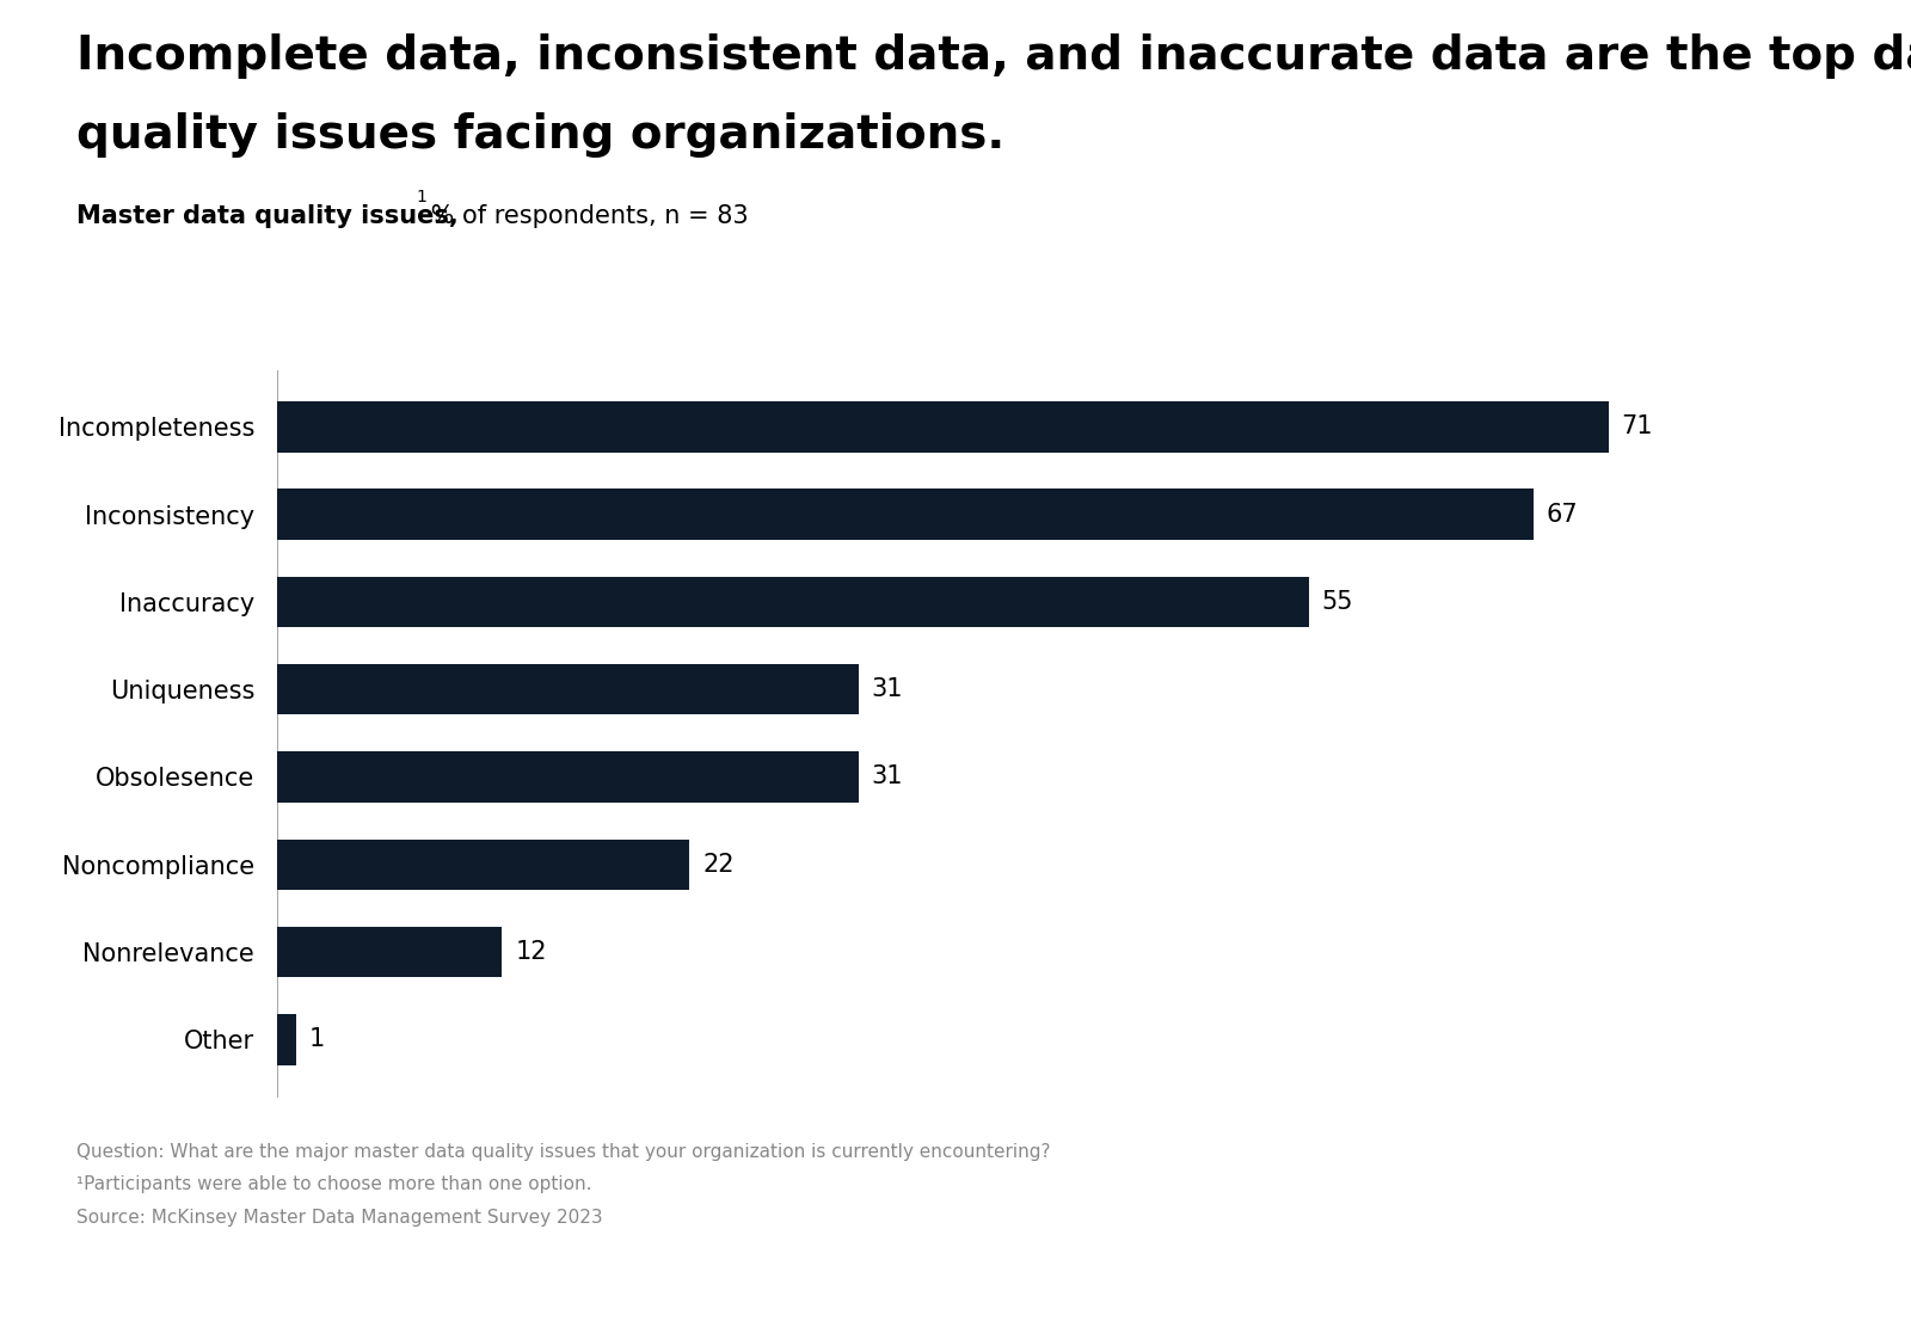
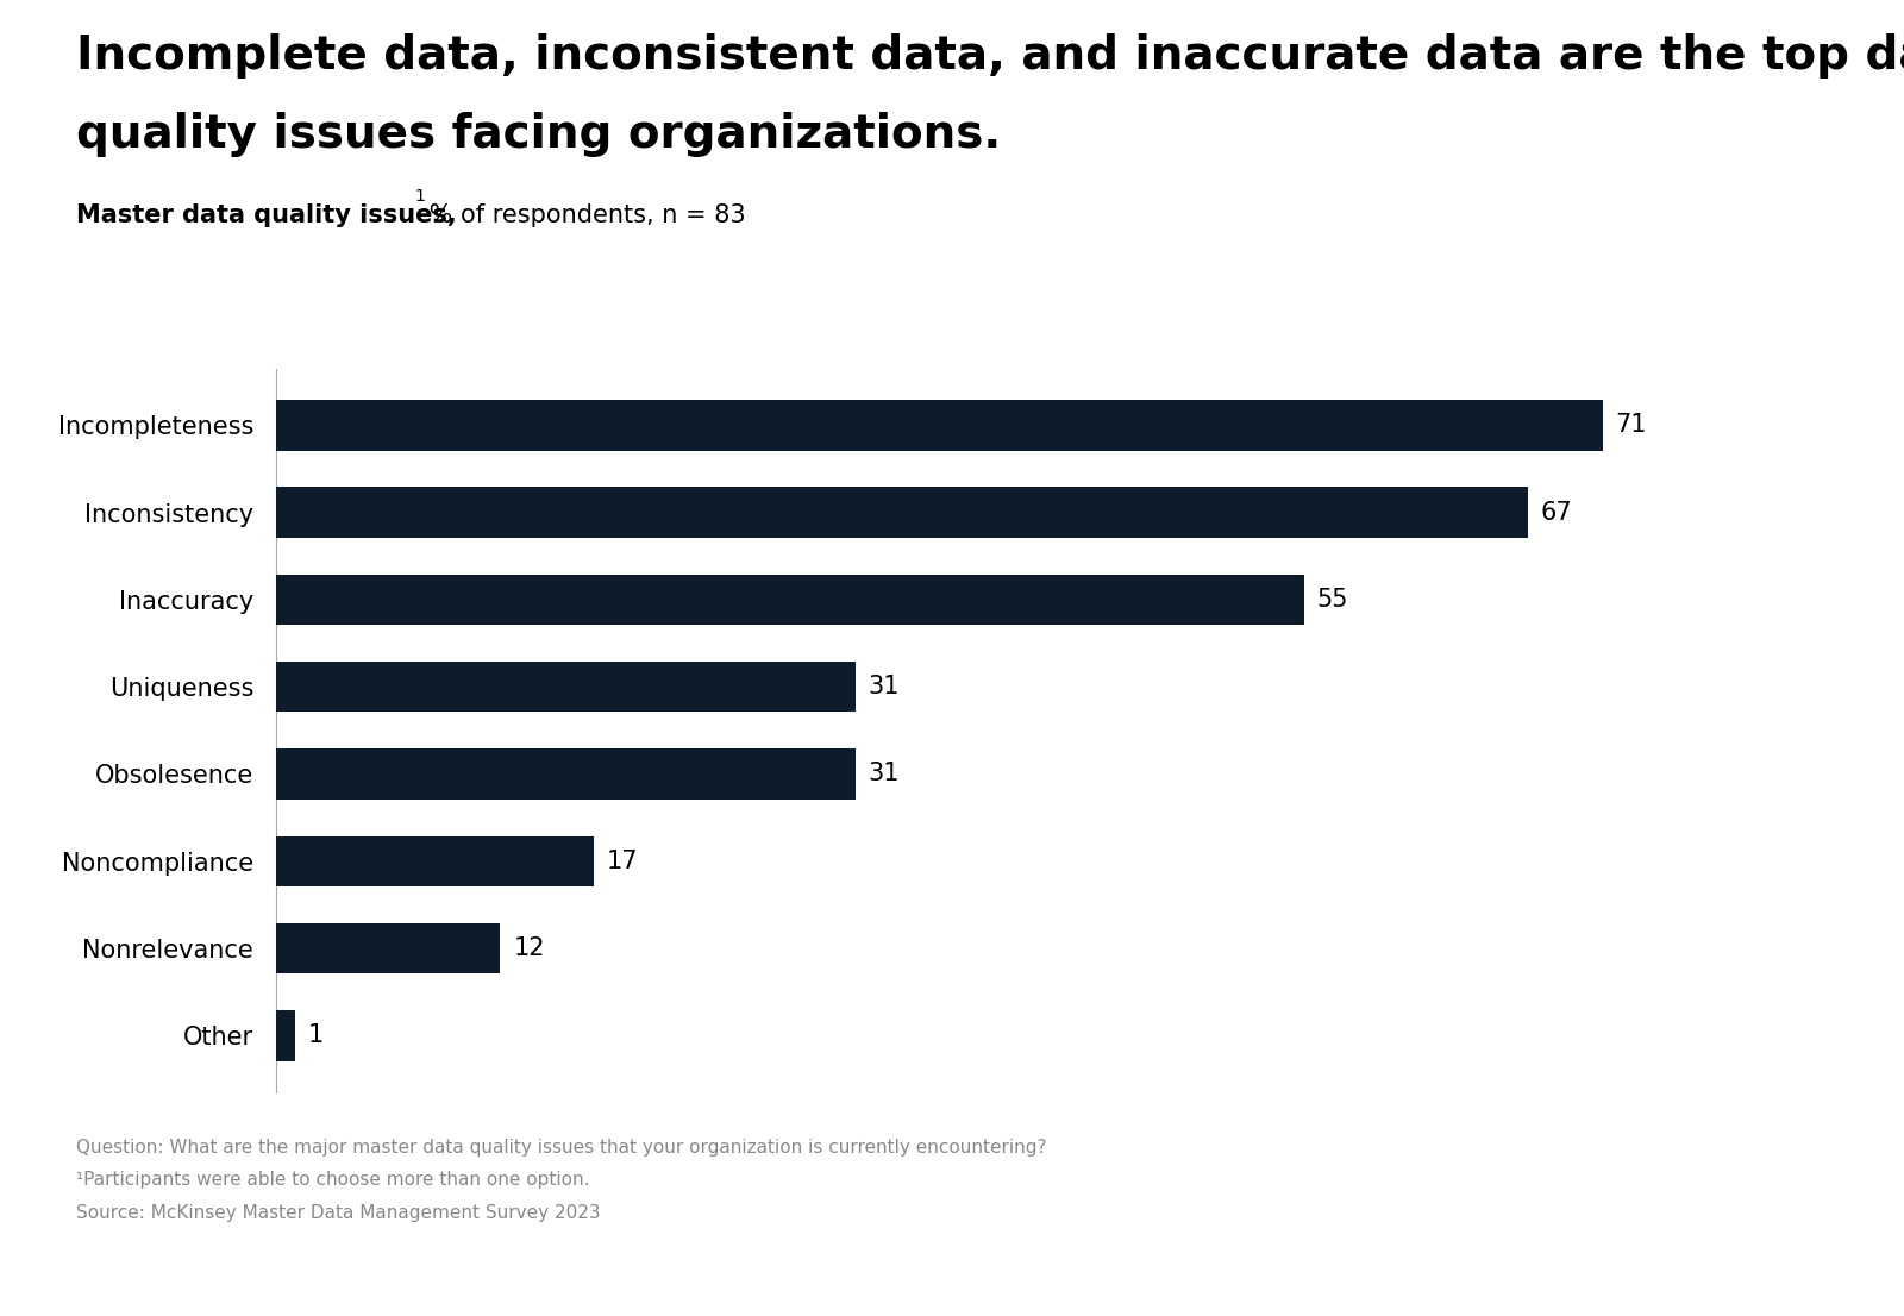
Noncompliance: 22 -> 17
